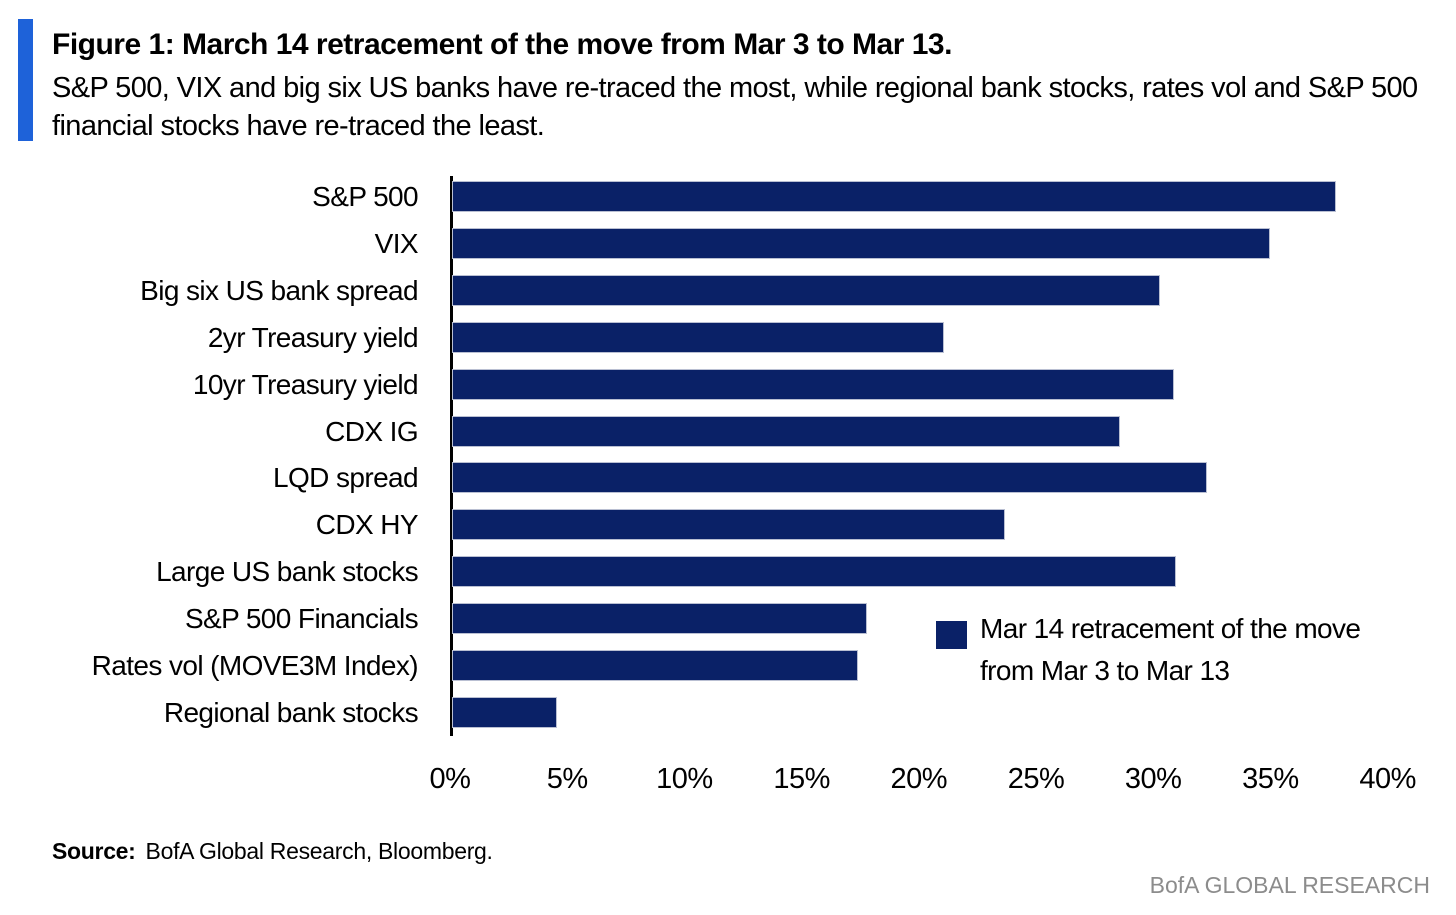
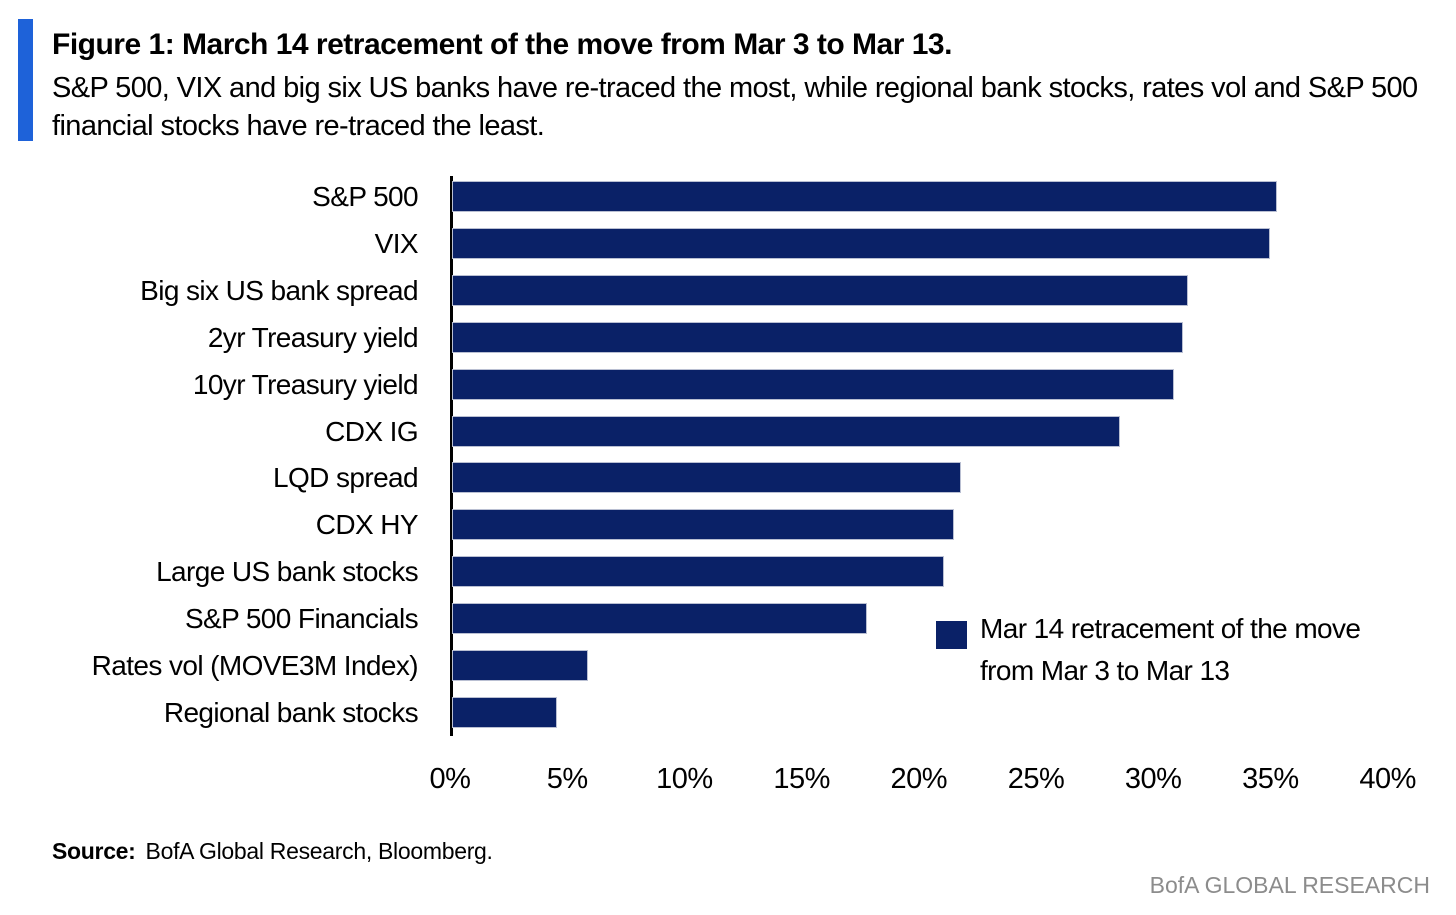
S&P 500: 37.7% -> 35.2%
Big six US bank spread: 30.2% -> 31.4%
2yr Treasury yield: 21.0% -> 31.2%
LQD spread: 32.2% -> 21.7%
CDX HY: 23.6% -> 21.4%
Large US bank stocks: 30.9% -> 21.0%
Rates vol (MOVE3M Index): 17.3% -> 5.8%
